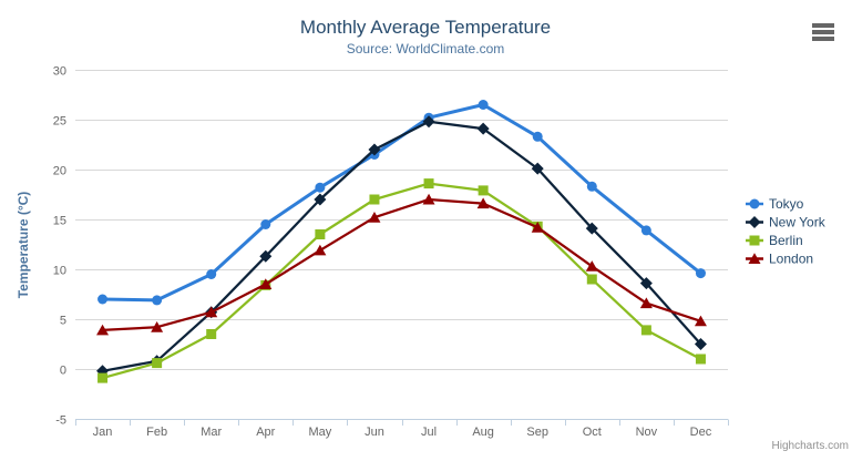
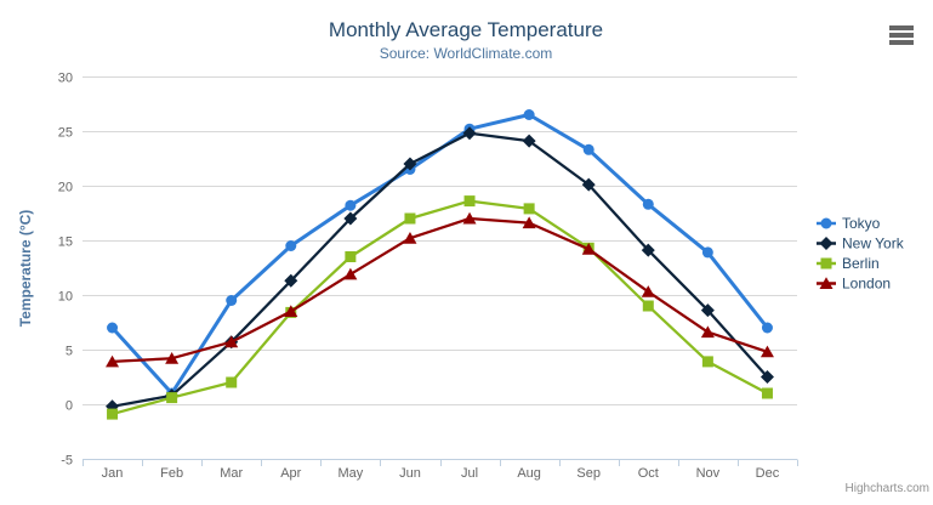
Tokyo/Feb: 7 -> 1
Berlin/Mar: 4 -> 2
Tokyo/Dec: 10 -> 7
